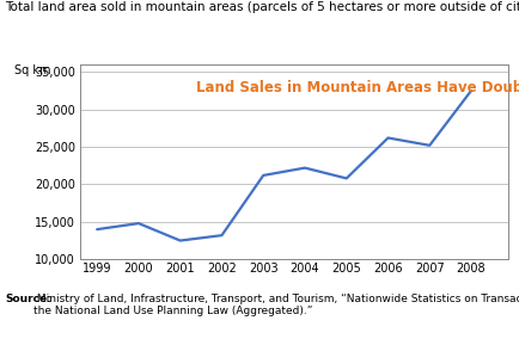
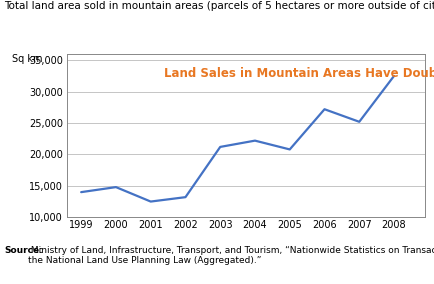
2006: 26,200 -> 27,200
